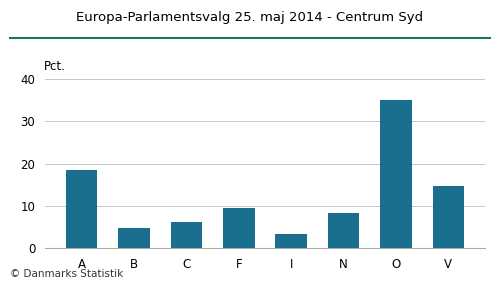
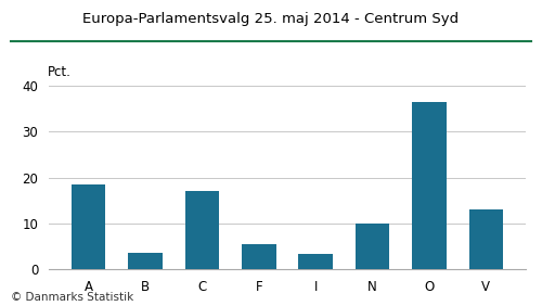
B: 4.7 -> 3.5
C: 6.2 -> 17.0
F: 9.5 -> 5.5
N: 8.3 -> 10.0
O: 35.0 -> 36.5
V: 14.8 -> 13.0
